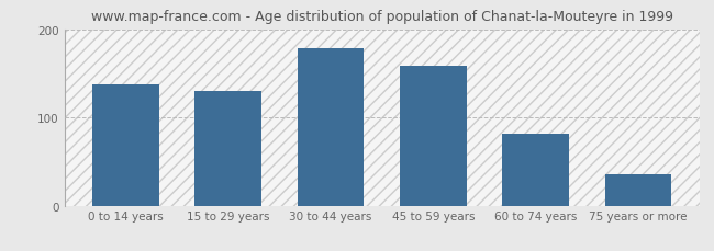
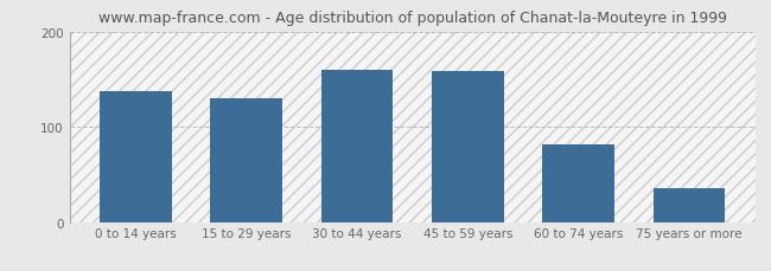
30 to 44 years: 178 -> 160
